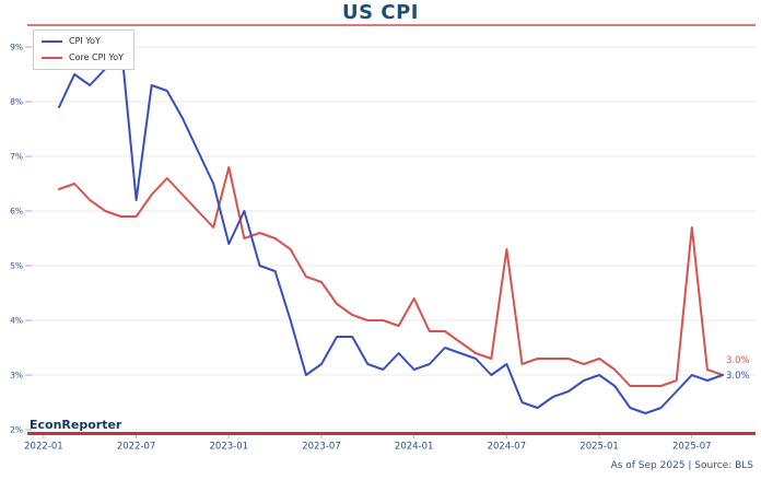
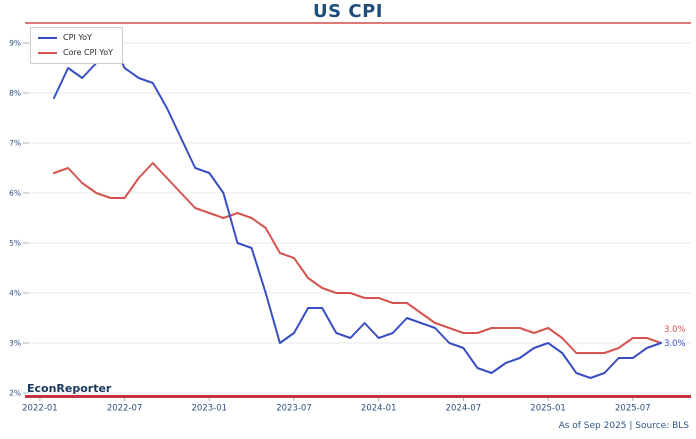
CPI YoY/2022-07: 6.2% -> 8.5%
CPI YoY/2023-01: 5.4% -> 6.4%
Core CPI YoY/2023-01: 6.8% -> 5.6%
Core CPI YoY/2024-01: 4.4% -> 3.9%
CPI YoY/2024-07: 3.2% -> 2.9%
Core CPI YoY/2024-07: 5.3% -> 3.2%
CPI YoY/2025-07: 3.0% -> 2.7%
Core CPI YoY/2025-07: 5.7% -> 3.1%
